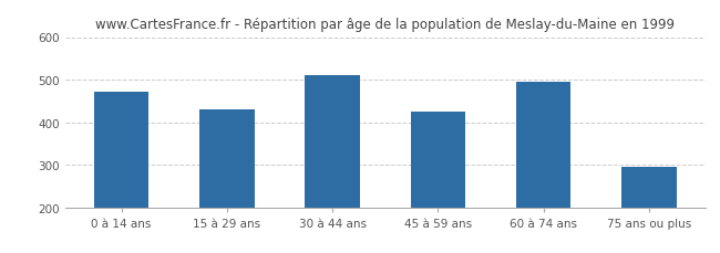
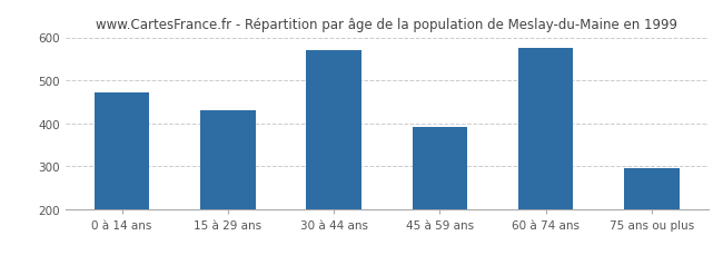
30 à 44 ans: 510 -> 570
45 à 59 ans: 426 -> 390
60 à 74 ans: 496 -> 575
